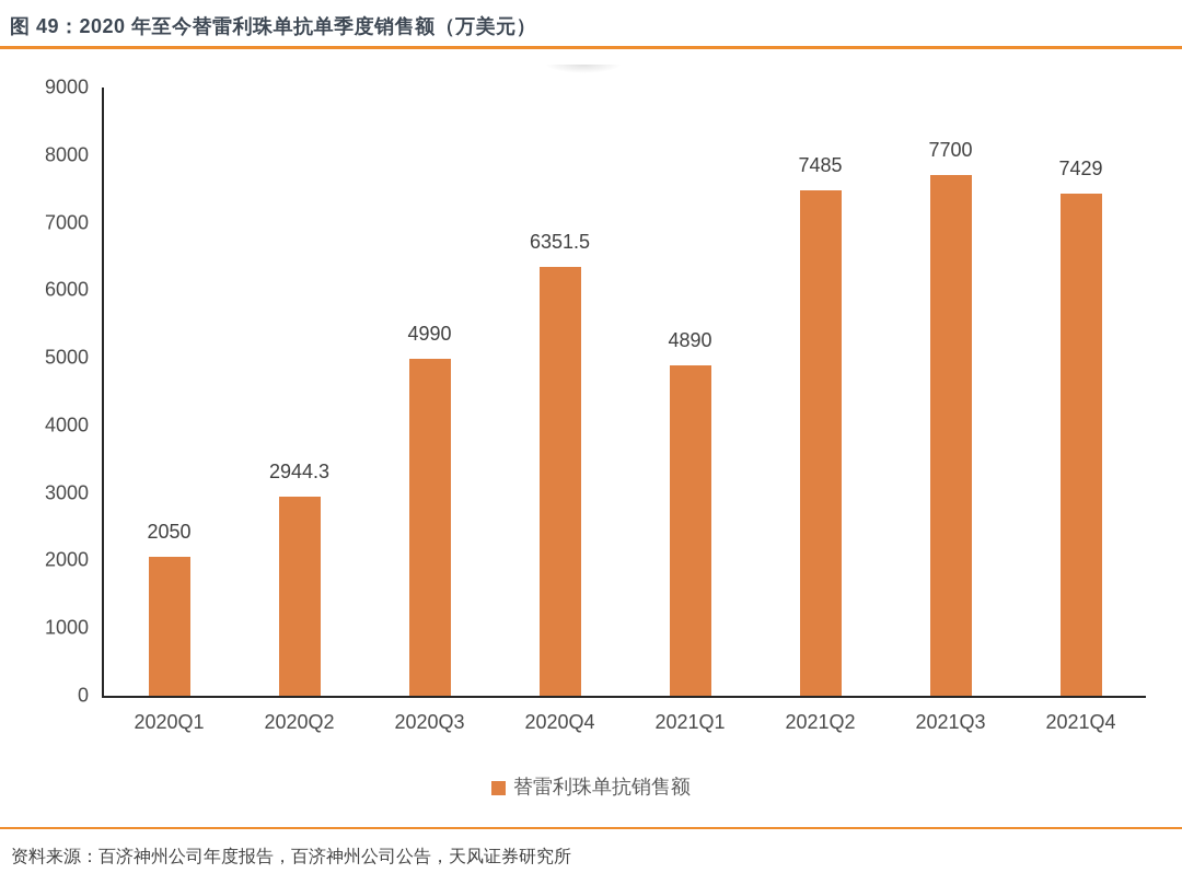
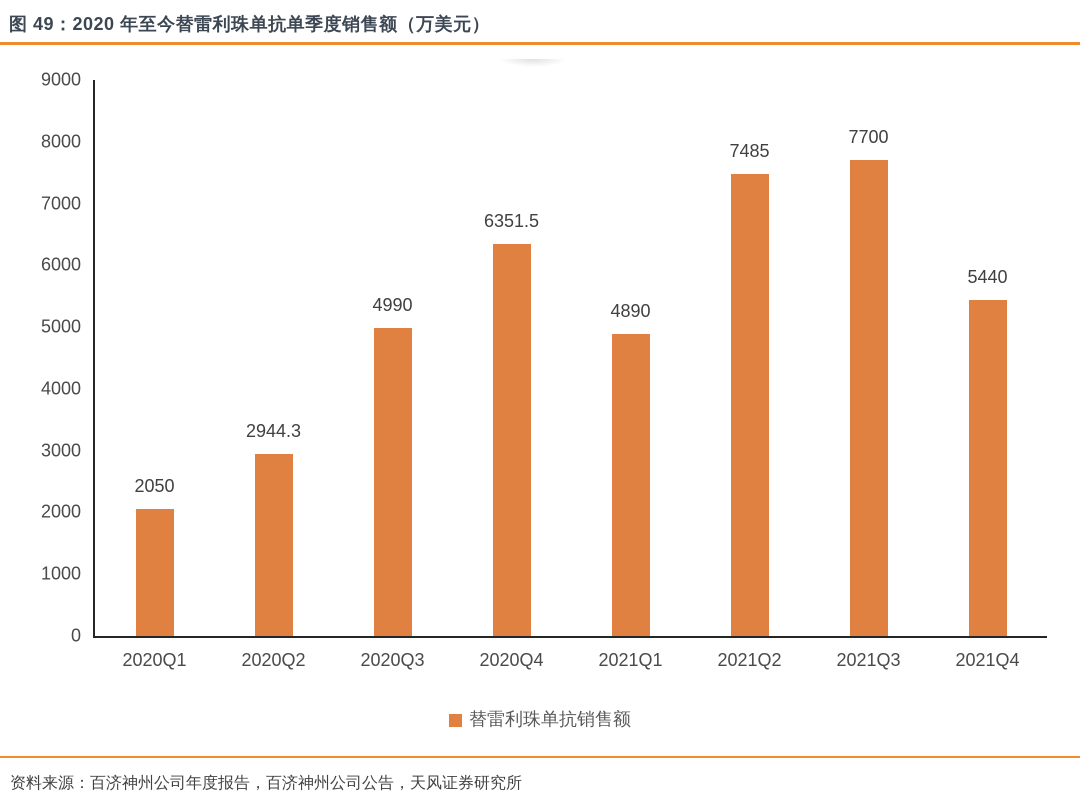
2021Q4: 7429 -> 5440
